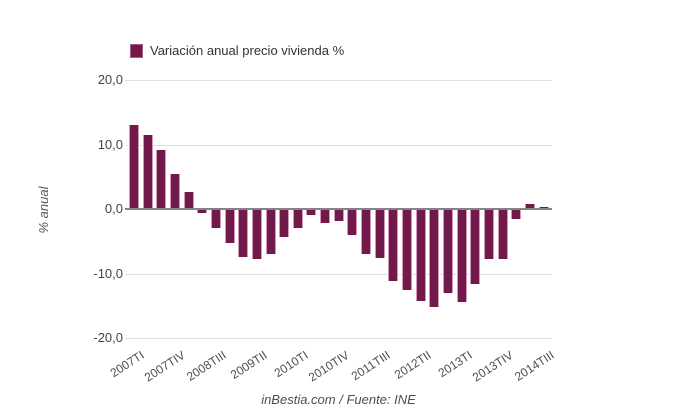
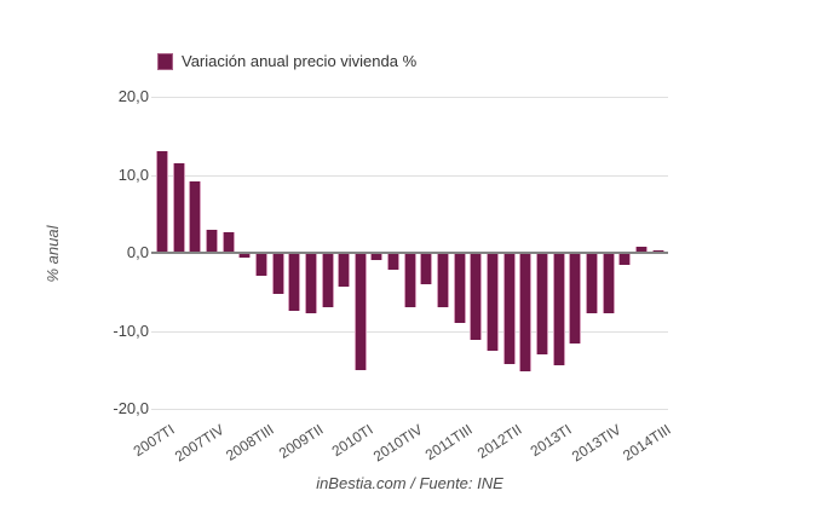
2007TIV: 6 -> 3
2010TI: -3 -> -15
2010TIV: -2 -> -7
2011TIII: -8 -> -9
